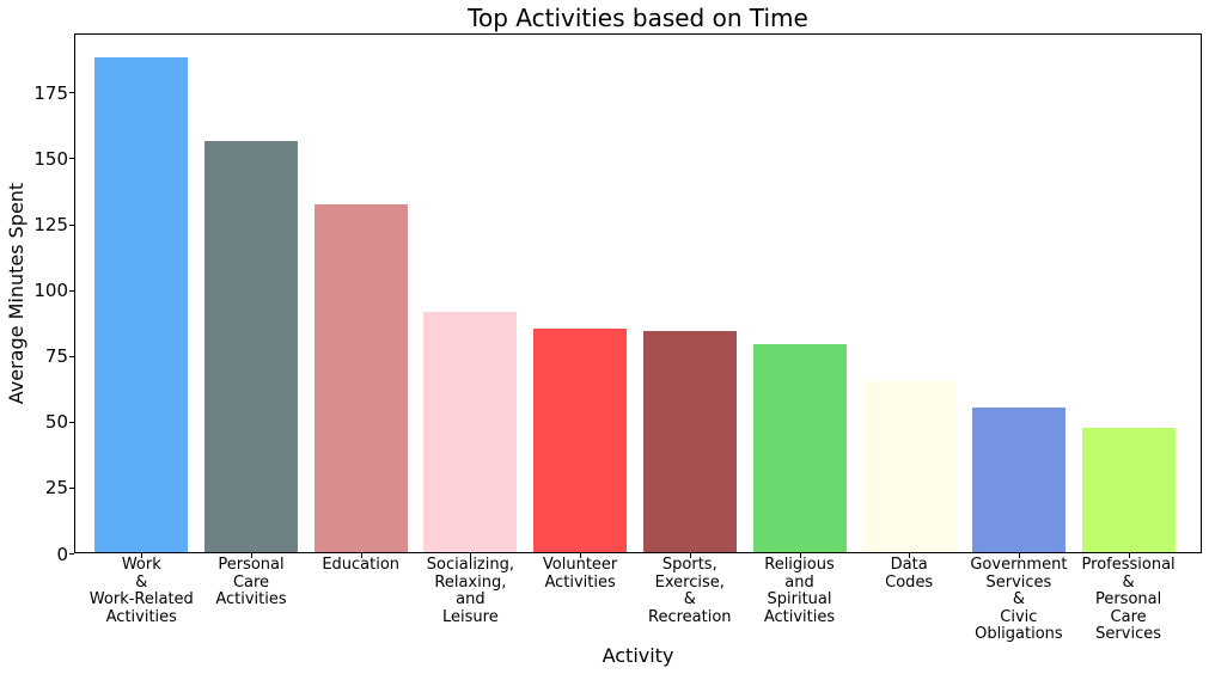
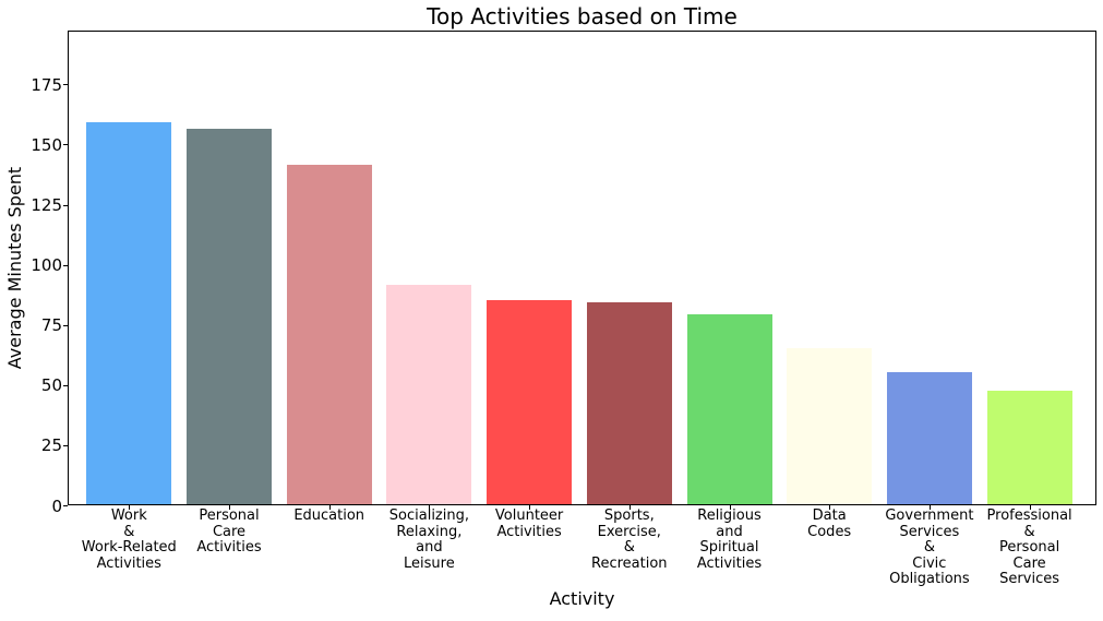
Work & Work-Related Activities: 188 -> 159
Education: 132 -> 141
